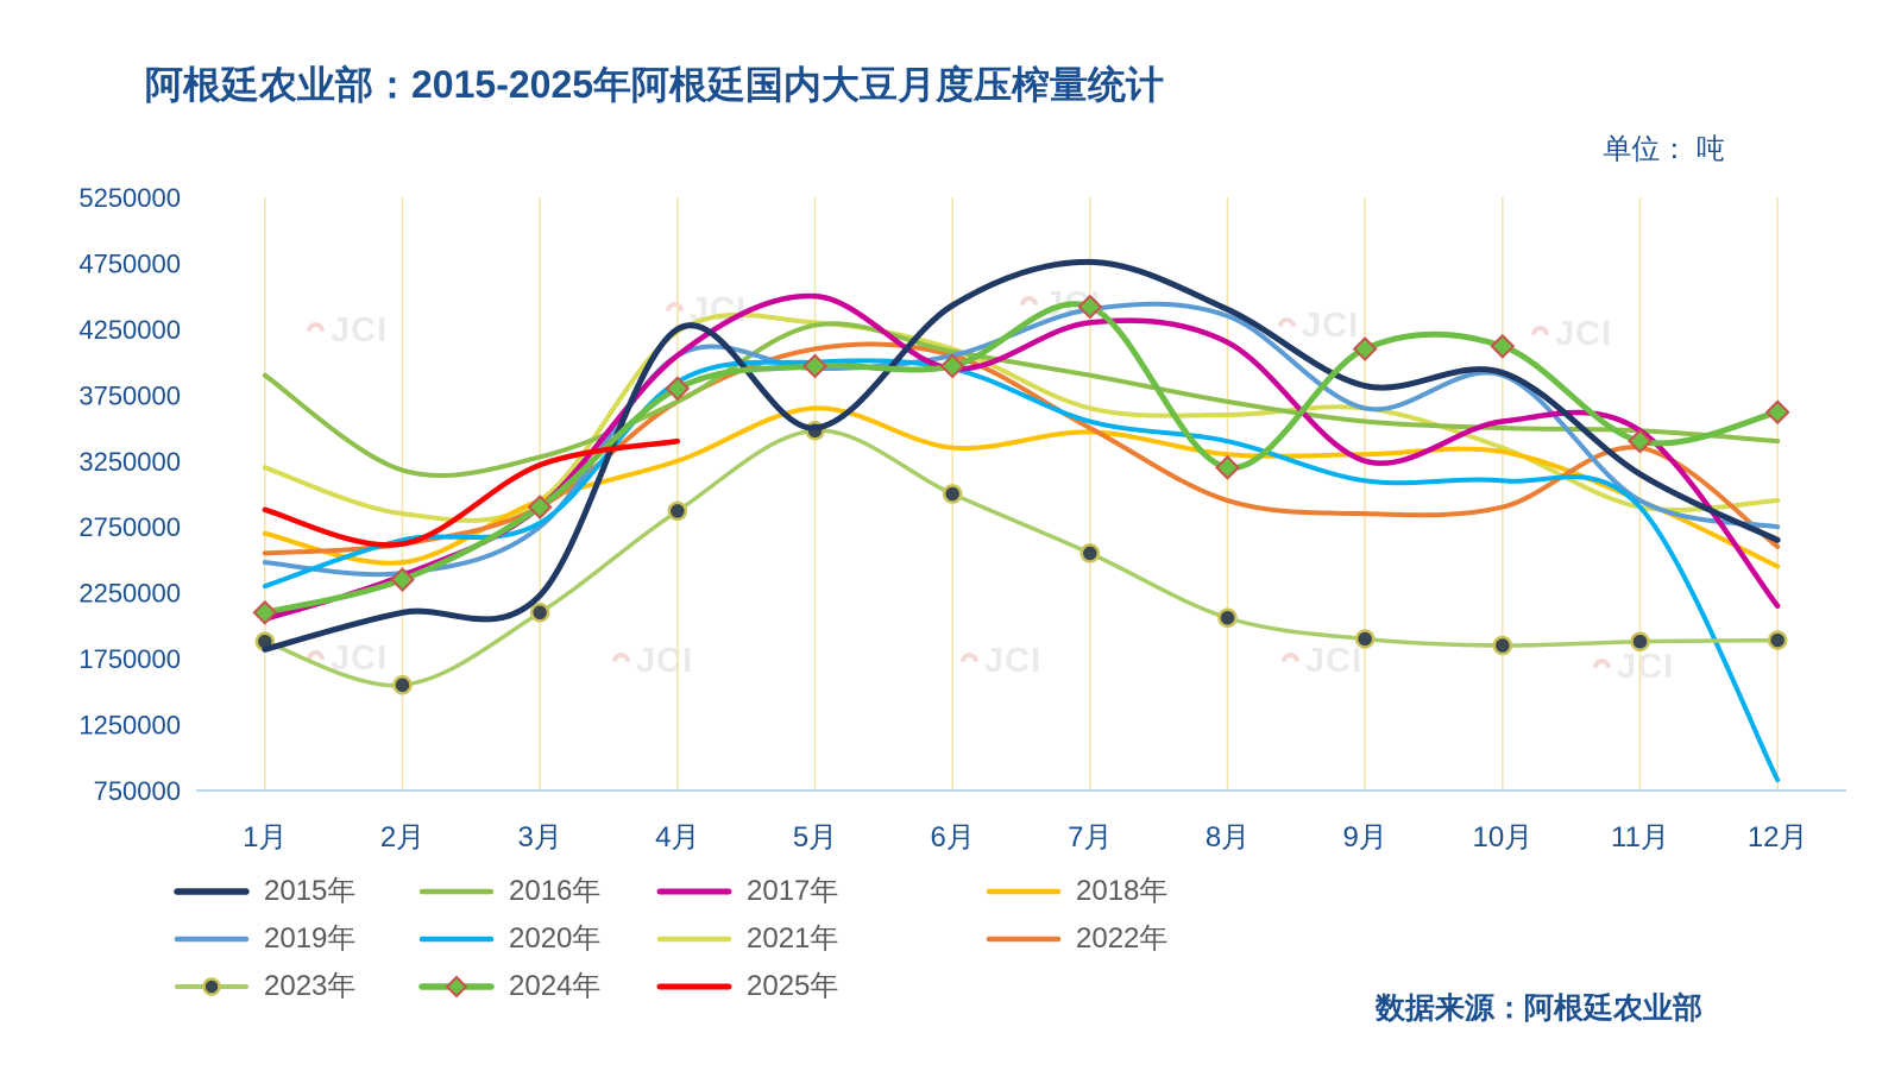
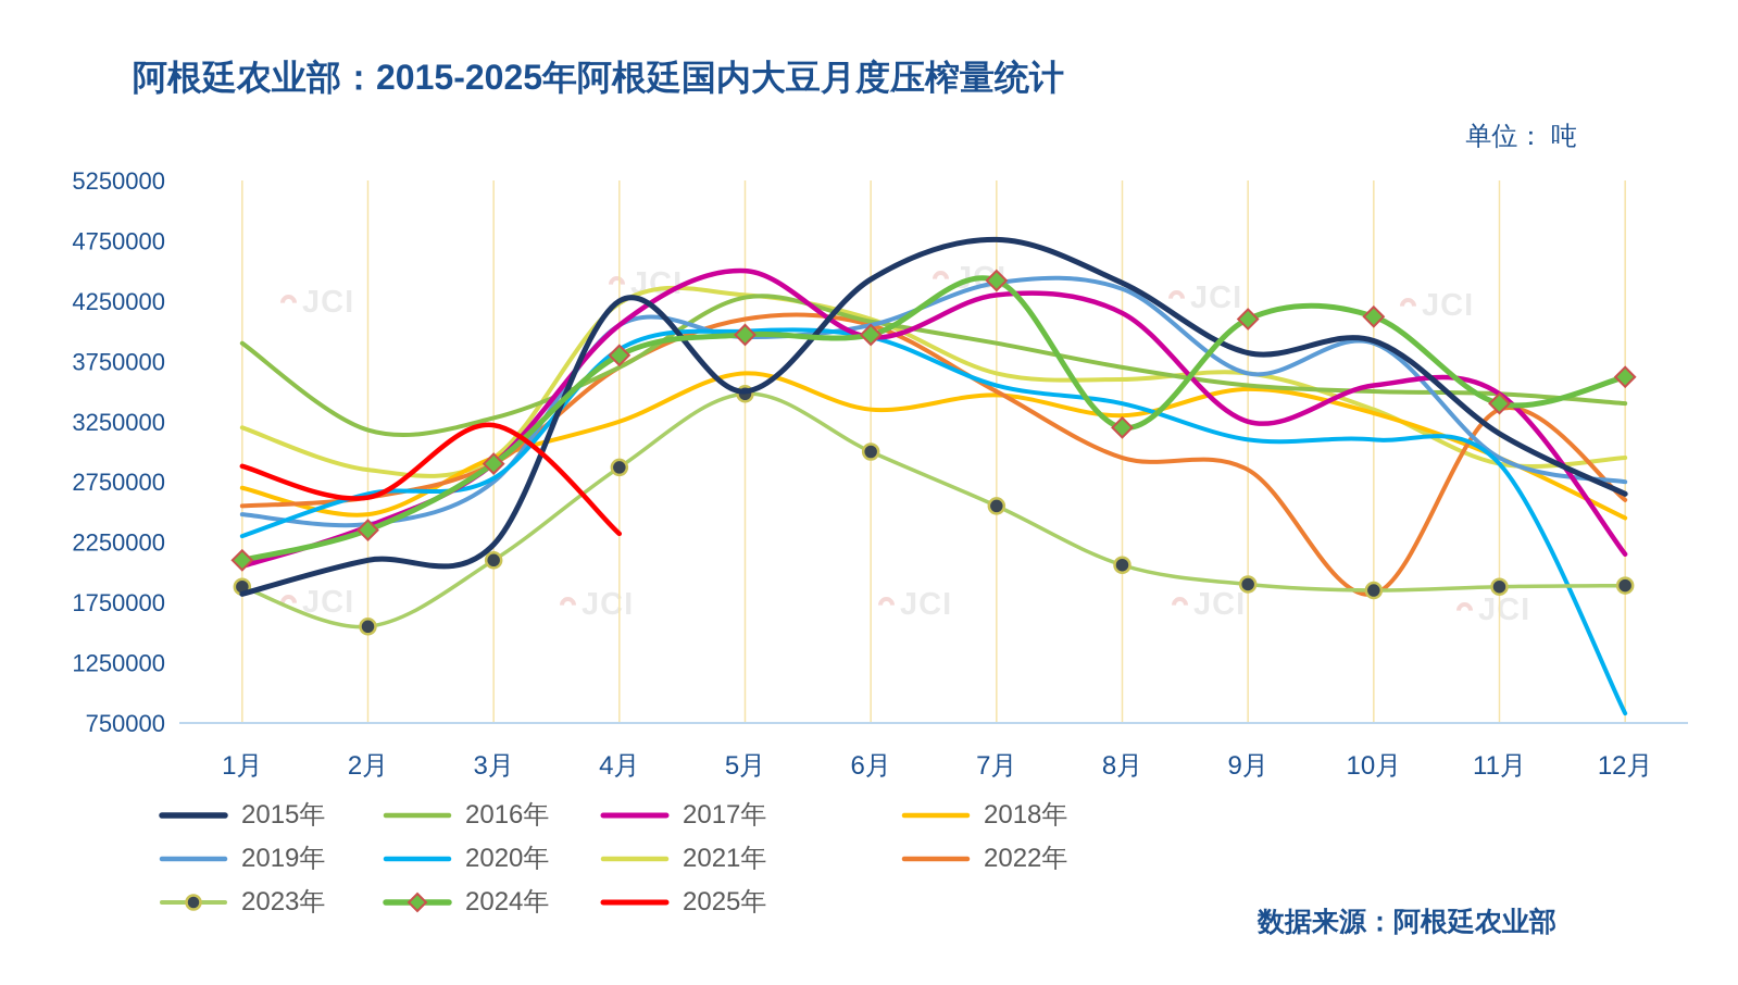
2025年/4月: 3400000 -> 2320000
2018年/9月: 3300000 -> 3520000
2022年/10月: 2900000 -> 1820000
